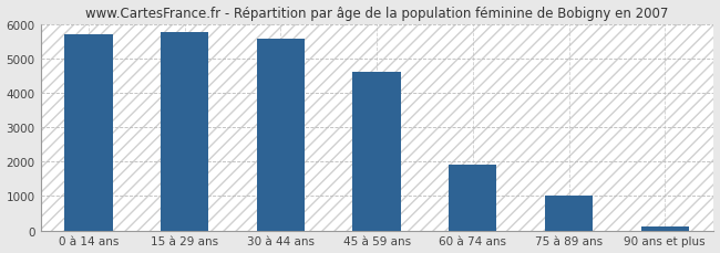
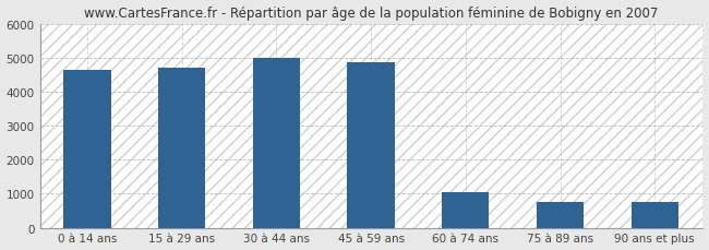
0 à 14 ans: 5680 -> 4650
15 à 29 ans: 5750 -> 4700
30 à 44 ans: 5560 -> 5000
45 à 59 ans: 4620 -> 4850
60 à 74 ans: 1910 -> 1050
75 à 89 ans: 1010 -> 750
90 ans et plus: 100 -> 750
